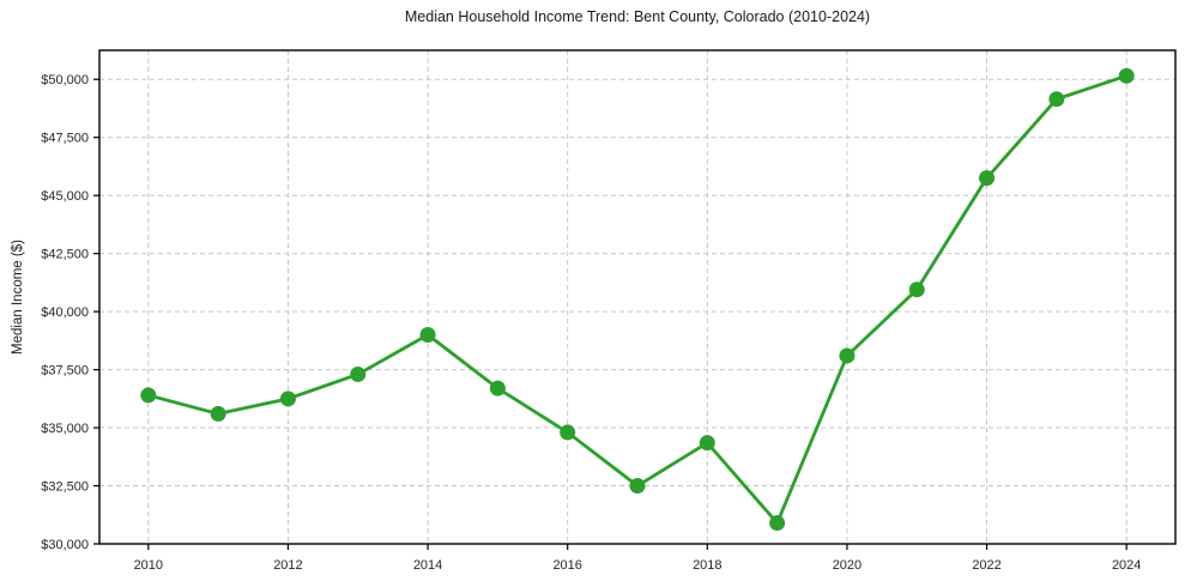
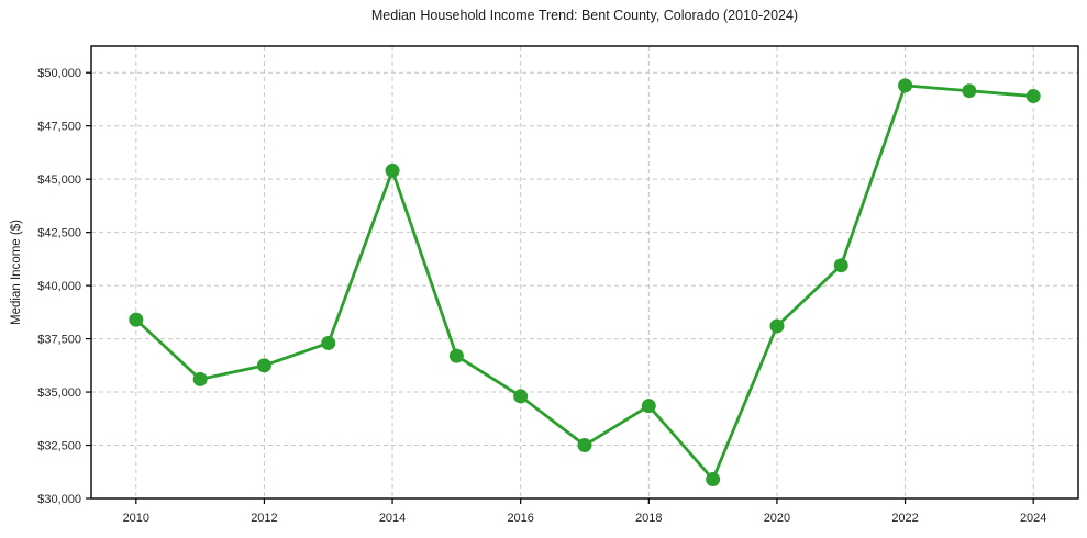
2010: $36400 -> $38400
2014: $39000 -> $45400
2022: $45800 -> $49400
2024: $50200 -> $48900
